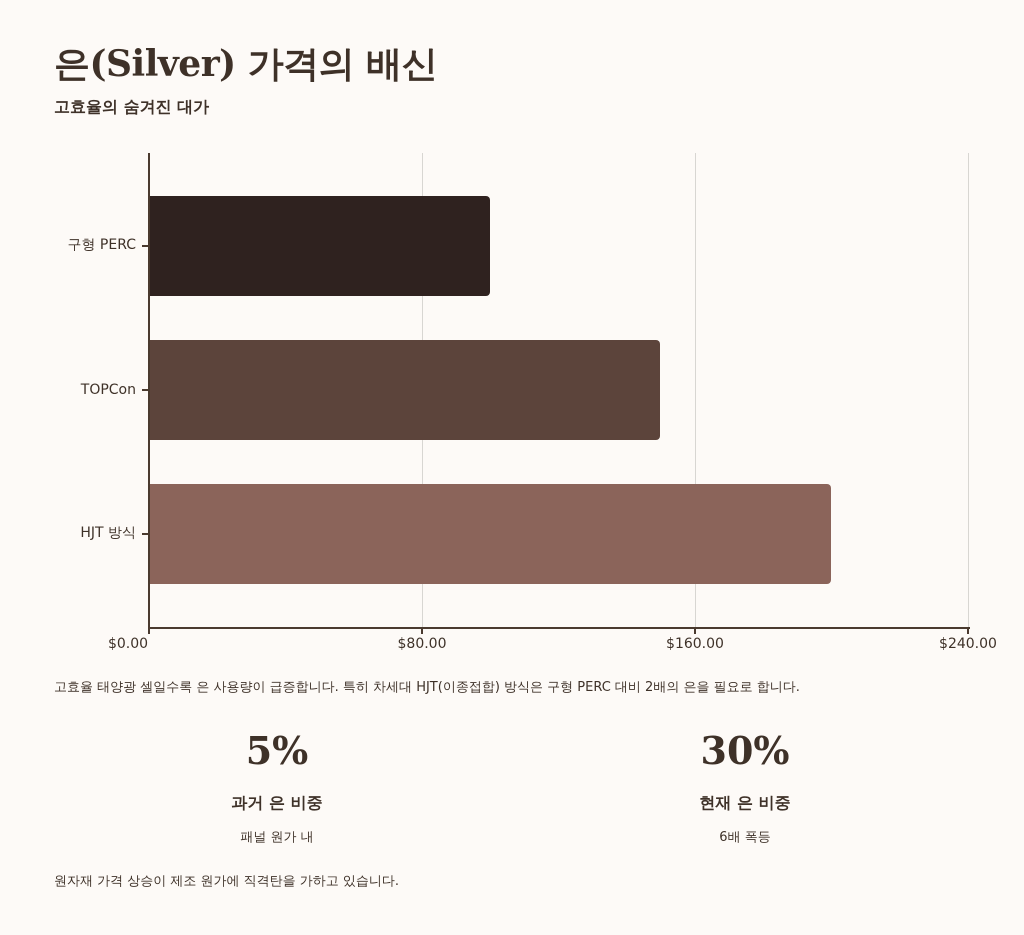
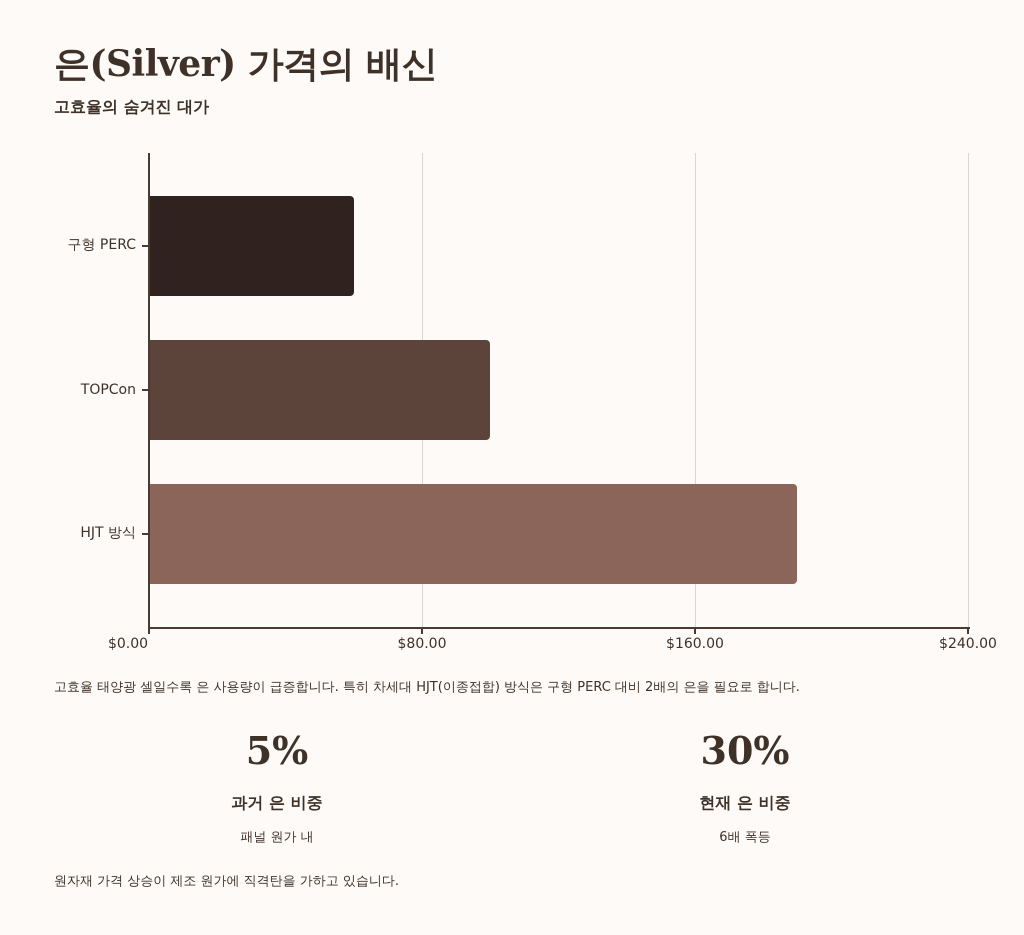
구형 PERC: $100 -> $60
TOPCon: $150 -> $100
HJT 방식: $200 -> $190
